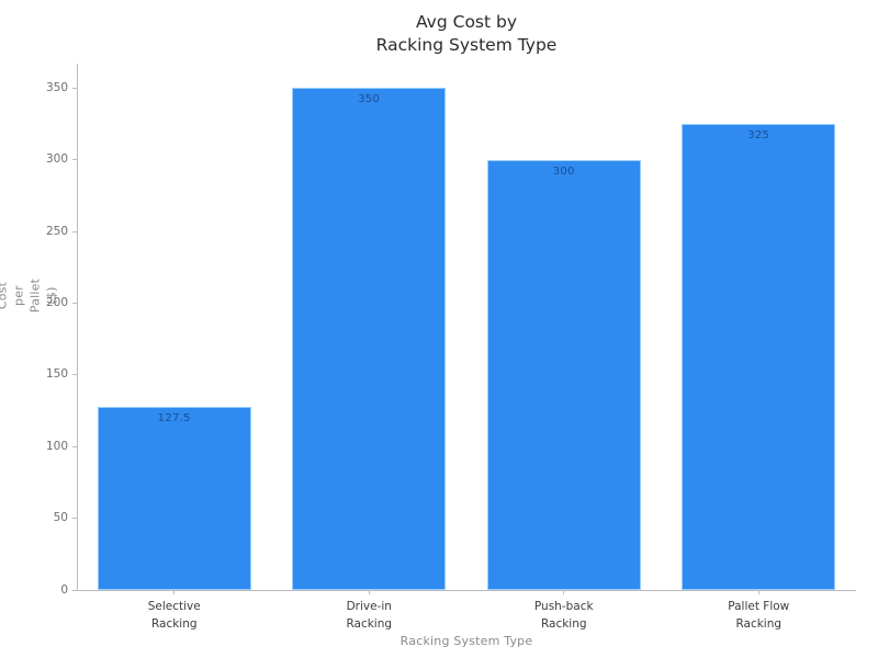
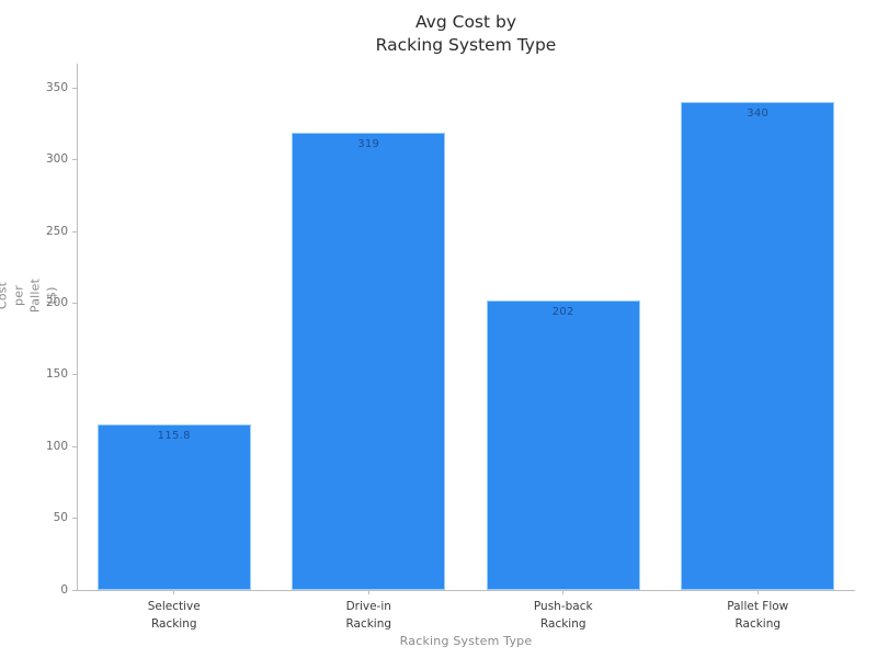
Selective Racking: 127.5 -> 115.8
Drive-in Racking: 350 -> 319
Push-back Racking: 300 -> 202
Pallet Flow Racking: 325 -> 340
